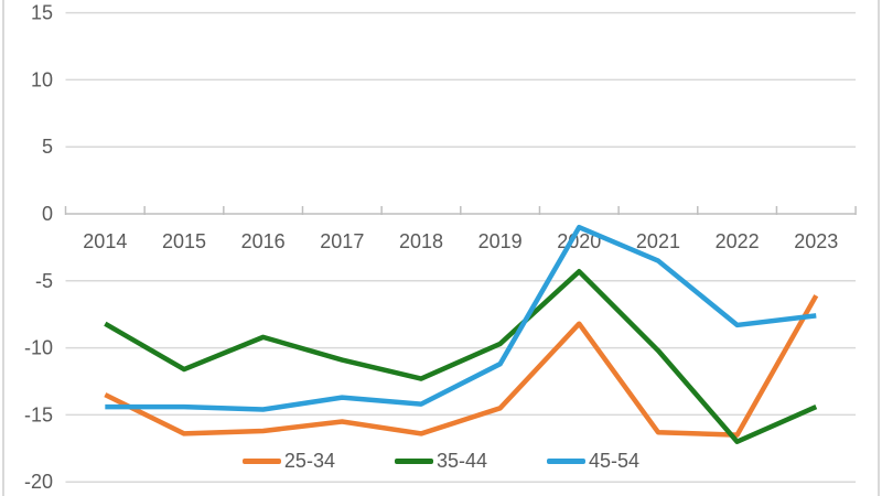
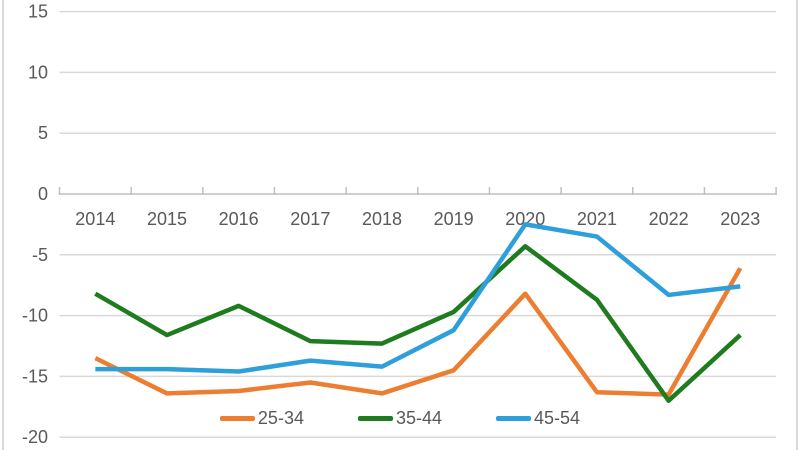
35-44/2017: -10.9 -> -12.1
45-54/2020: -1.0 -> -2.5
35-44/2021: -10.2 -> -8.7
35-44/2023: -14.4 -> -11.6
